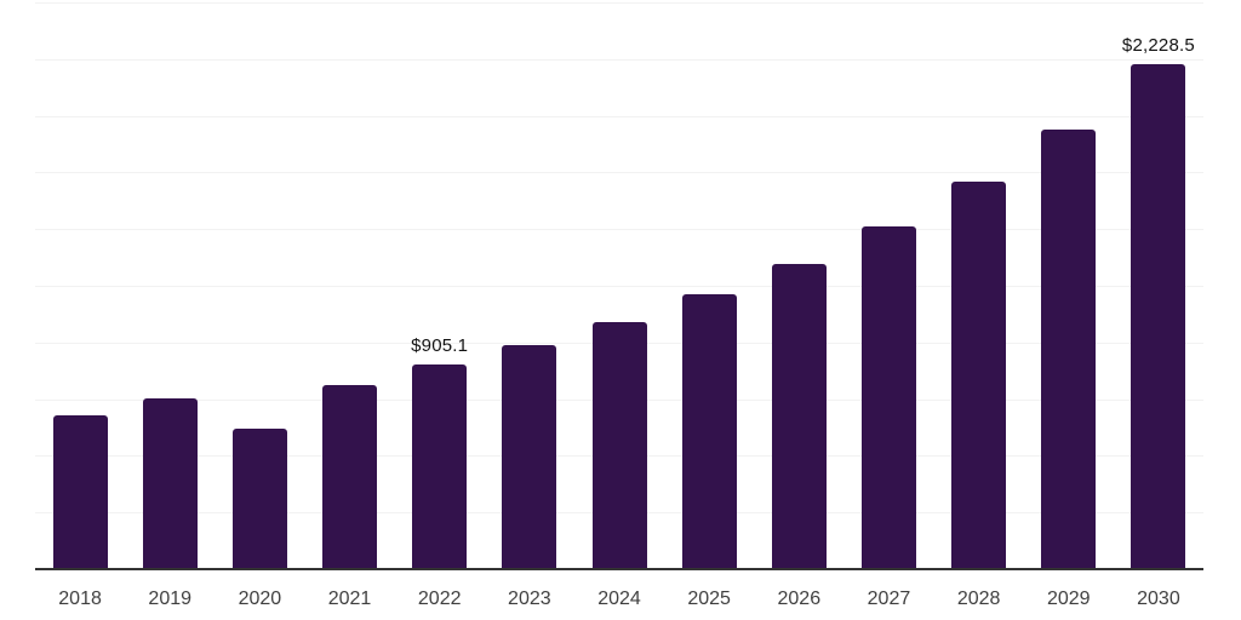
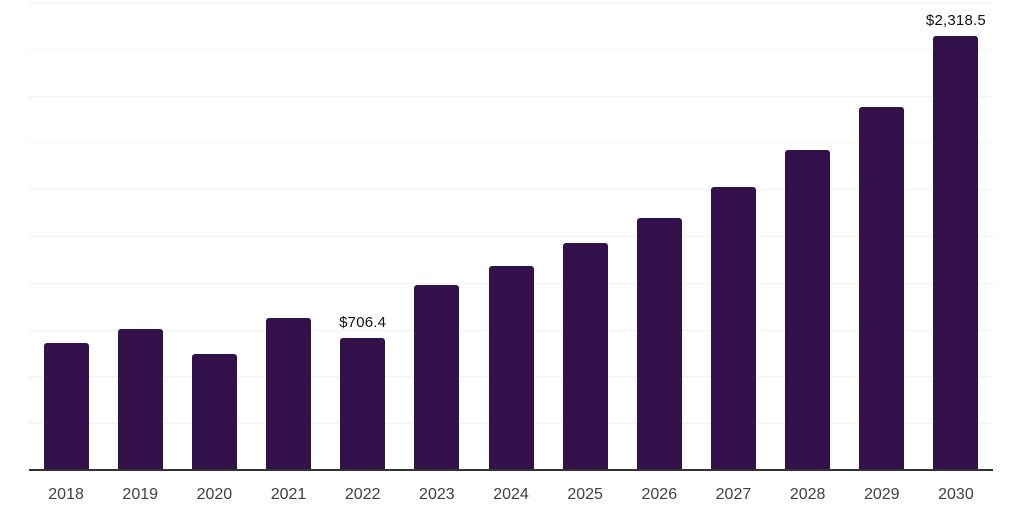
2022: $905.1 -> $706.4
2030: $2,228.5 -> $2,318.5
